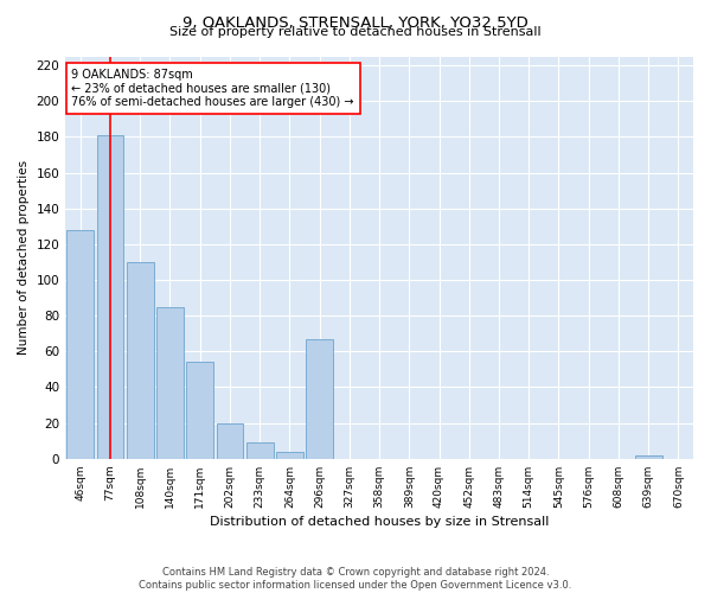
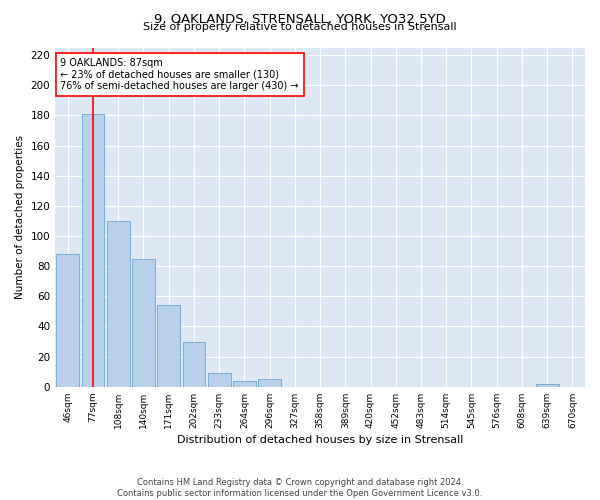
46sqm: 128 -> 88
202sqm: 20 -> 30
296sqm: 67 -> 5
